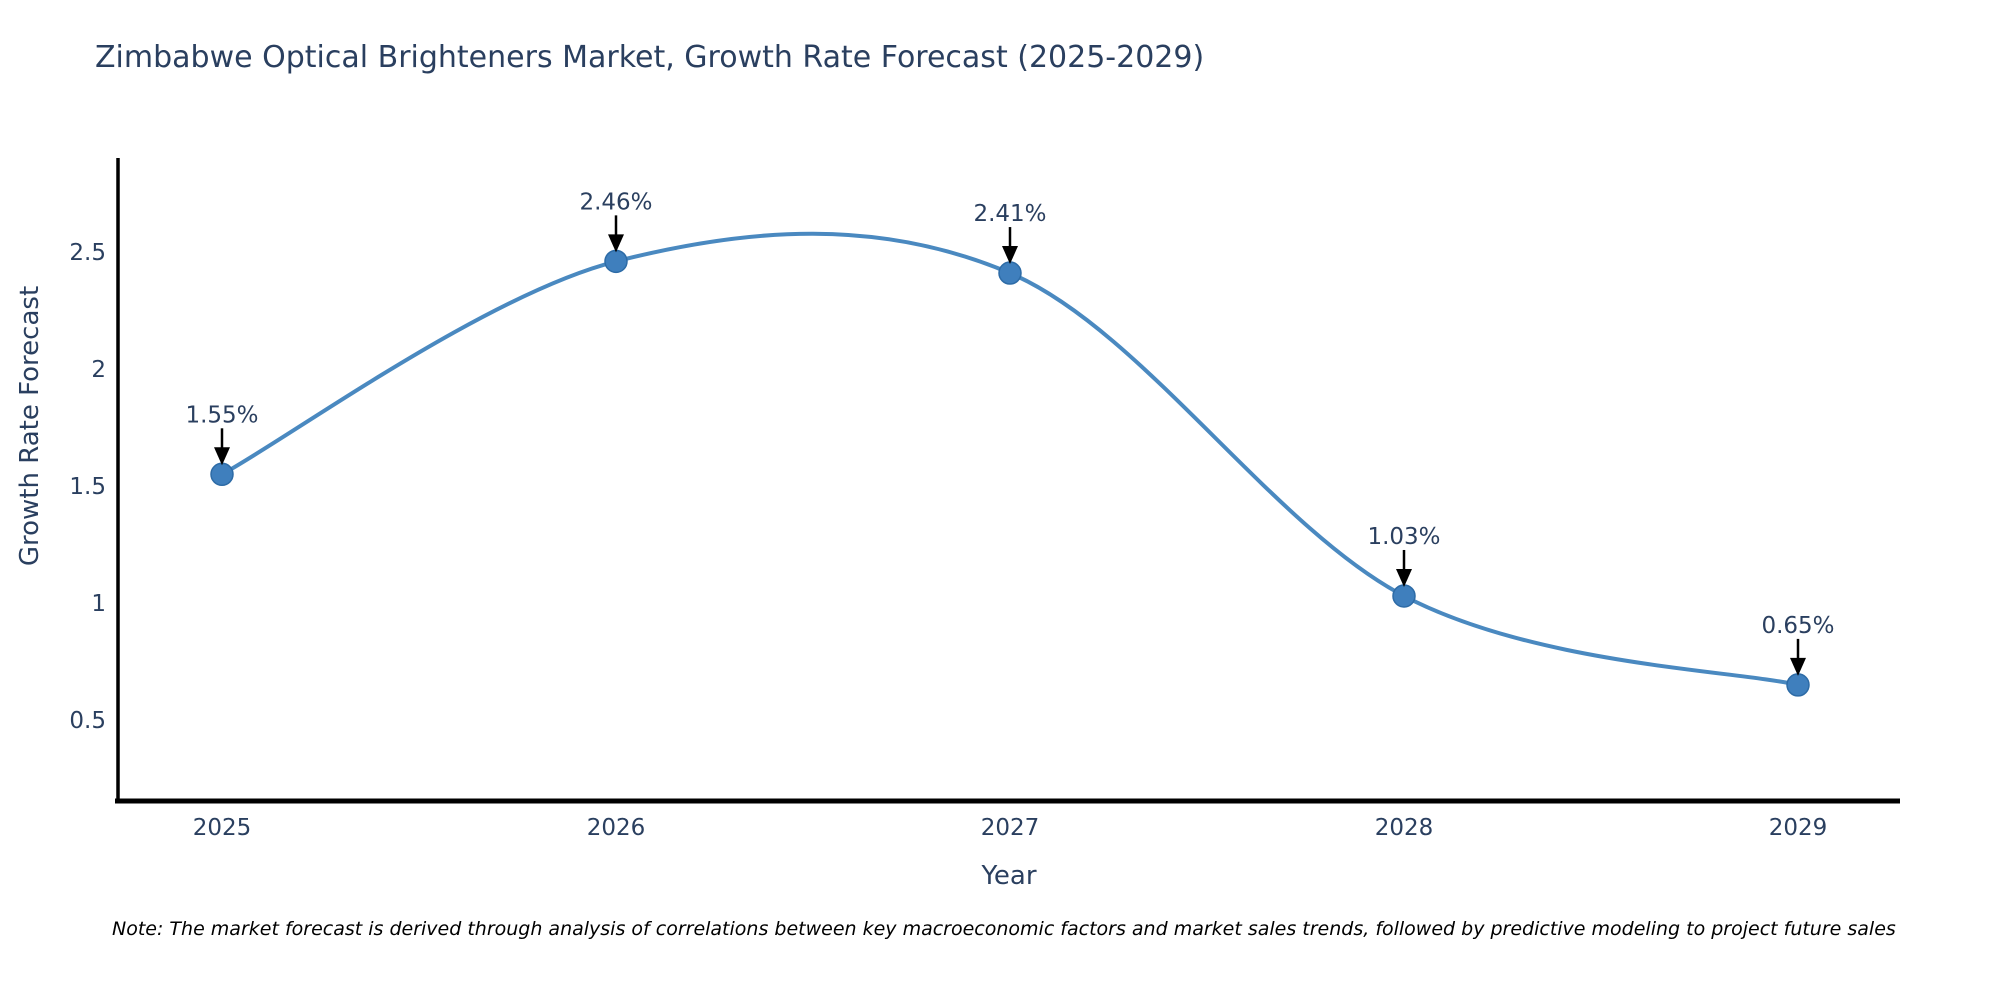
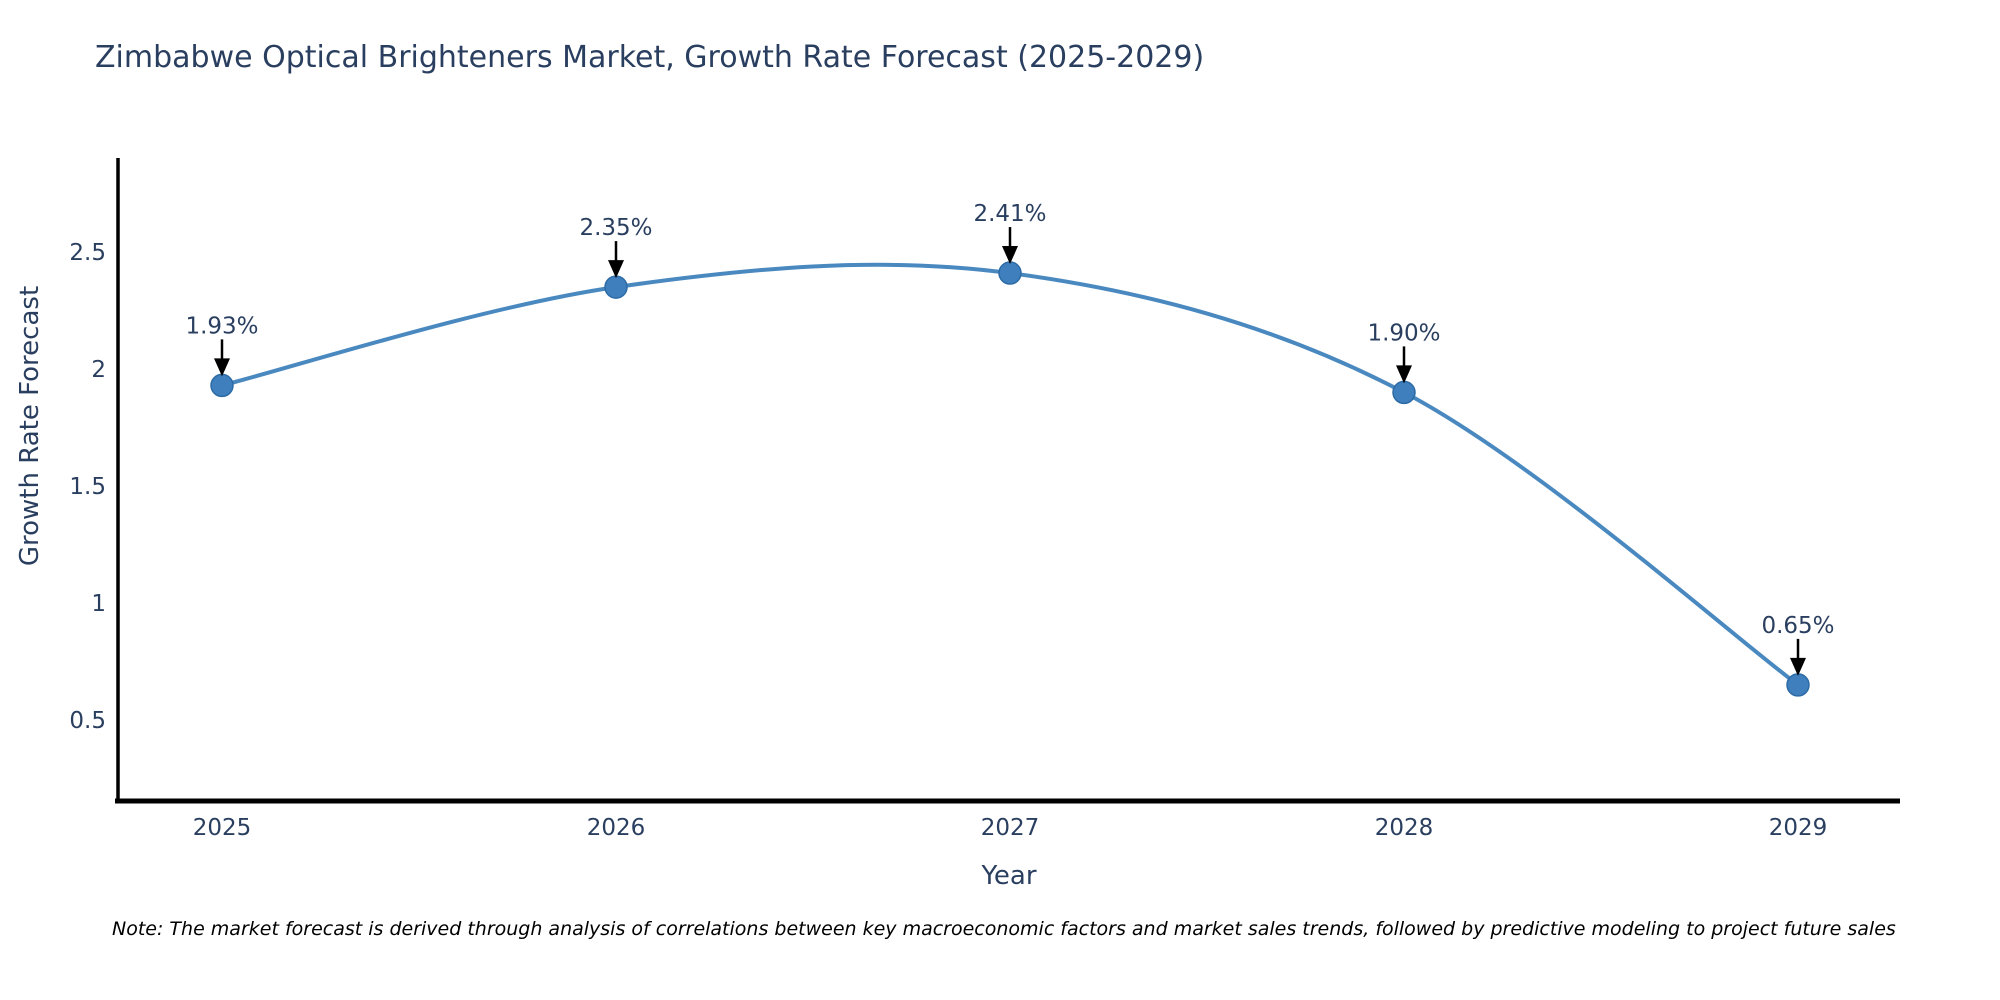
2025: 1.55% -> 1.93%
2026: 2.46% -> 2.35%
2028: 1.03% -> 1.90%
